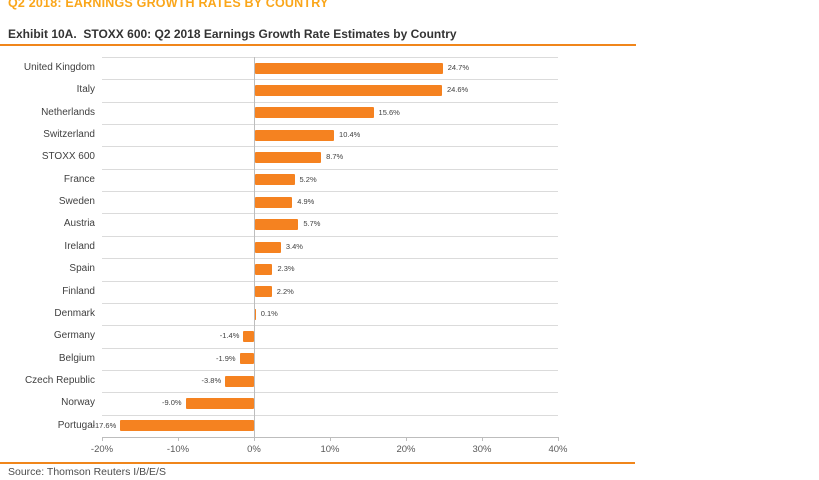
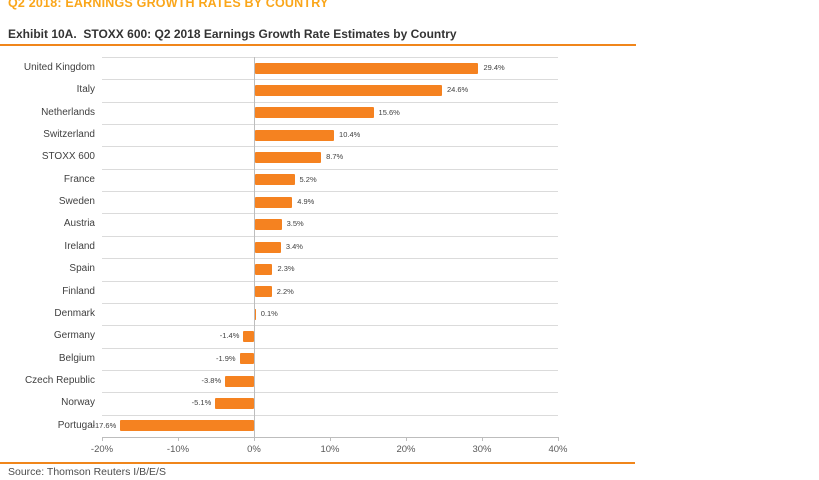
United Kingdom: 24.7% -> 29.4%
Austria: 5.7% -> 3.5%
Norway: -9.0% -> -5.1%
